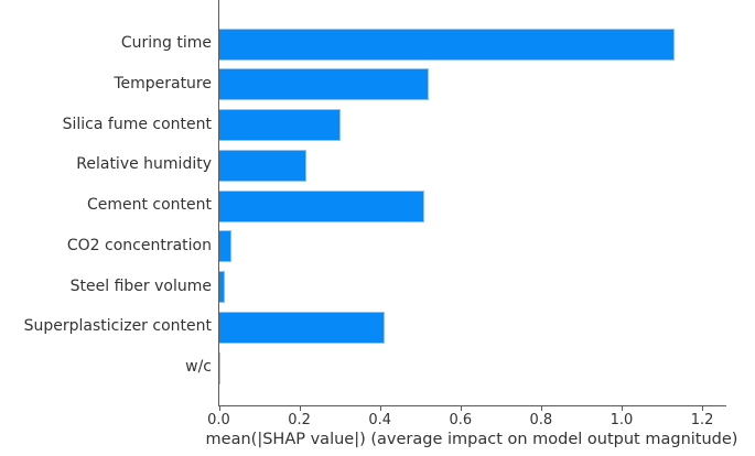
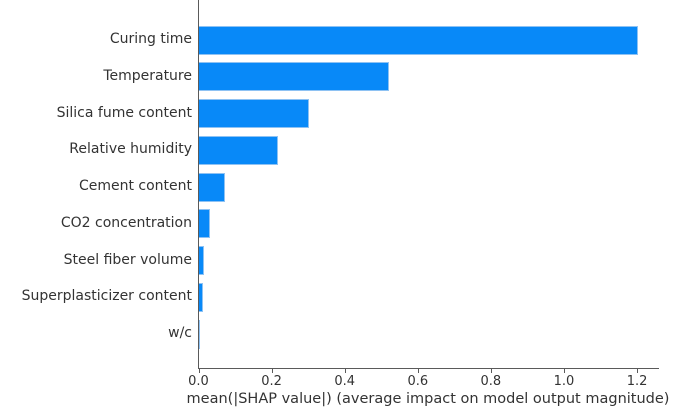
Curing time: 1.13 -> 1.20
Cement content: 0.51 -> 0.07
Superplasticizer content: 0.41 -> 0.01
